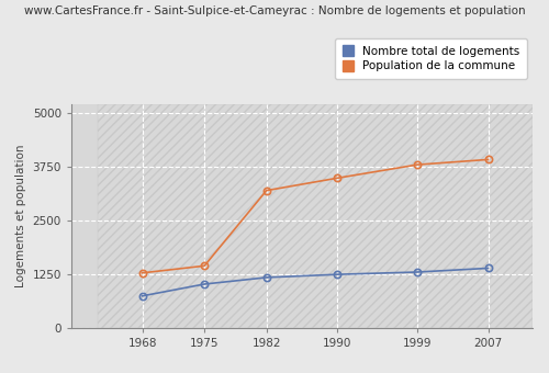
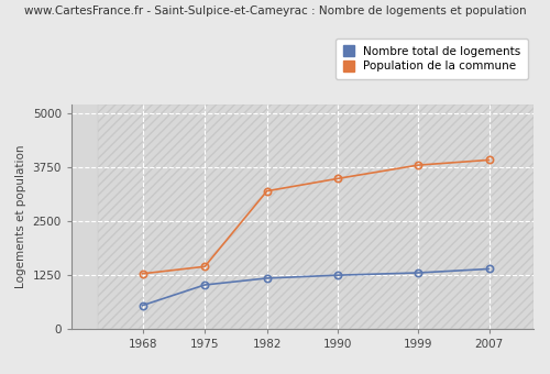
Nombre total de logements/1968: 750 -> 550
